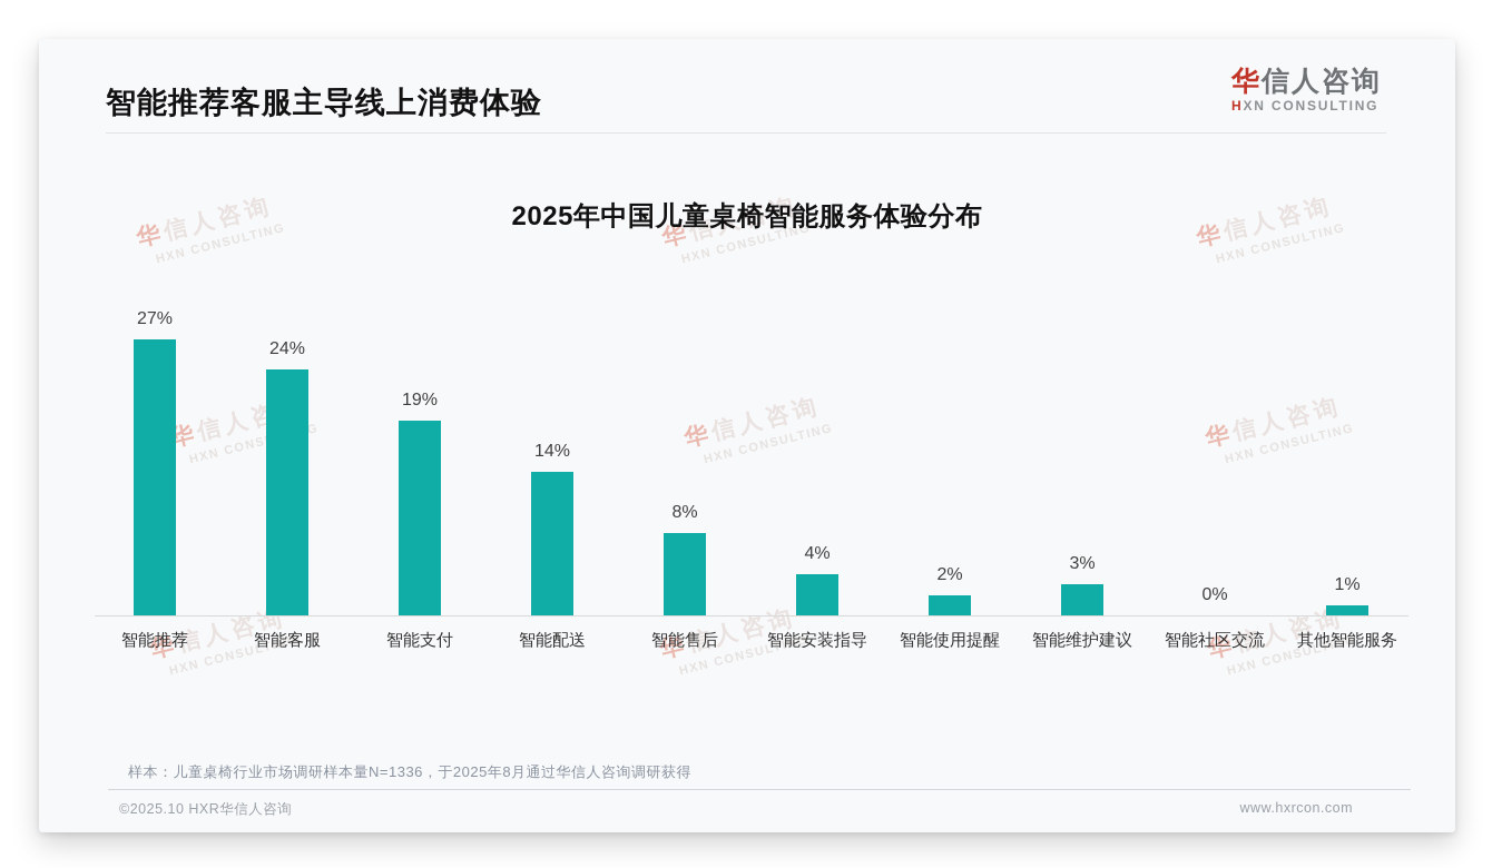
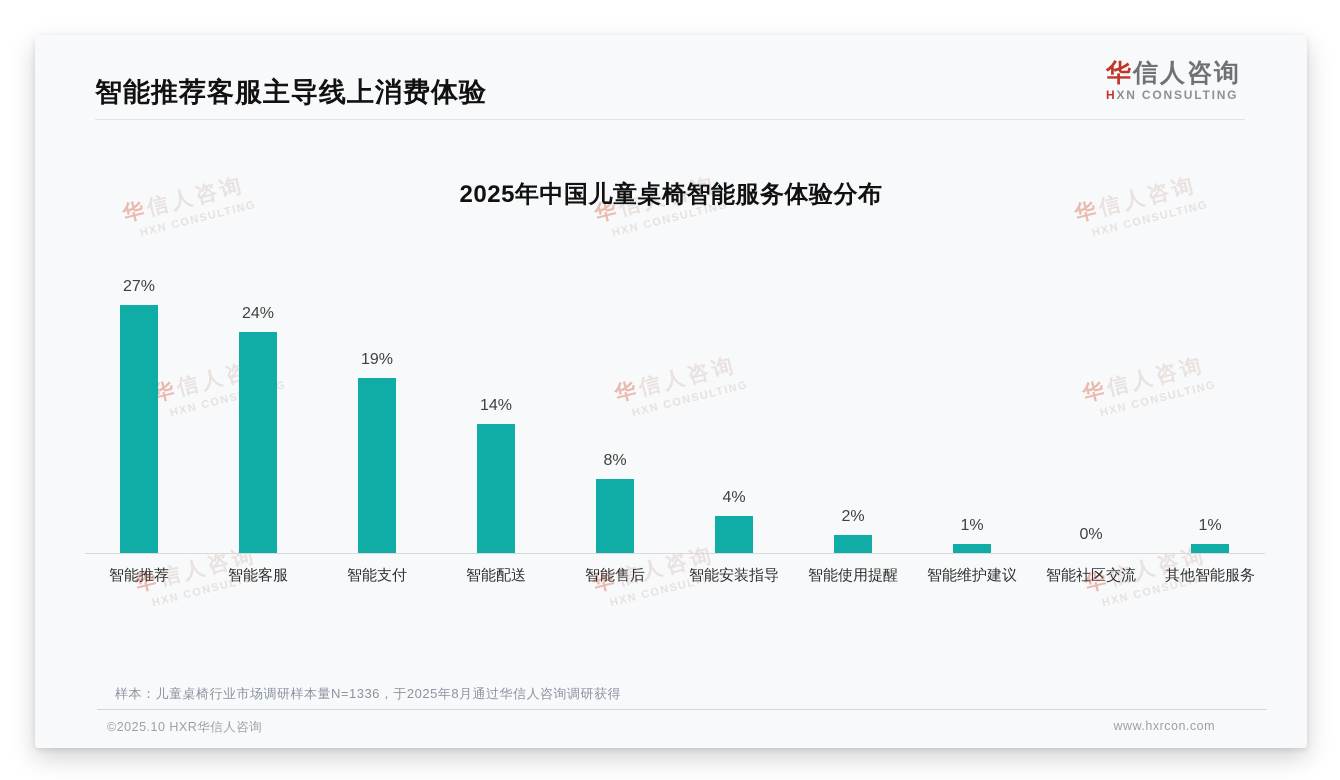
智能维护建议: 3% -> 1%
